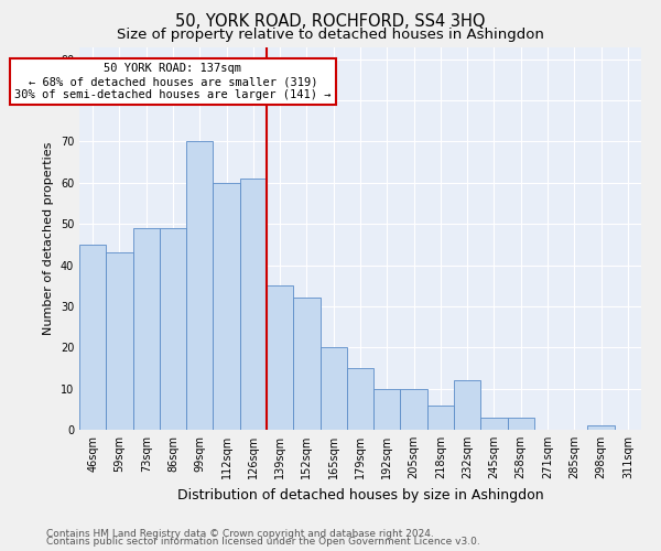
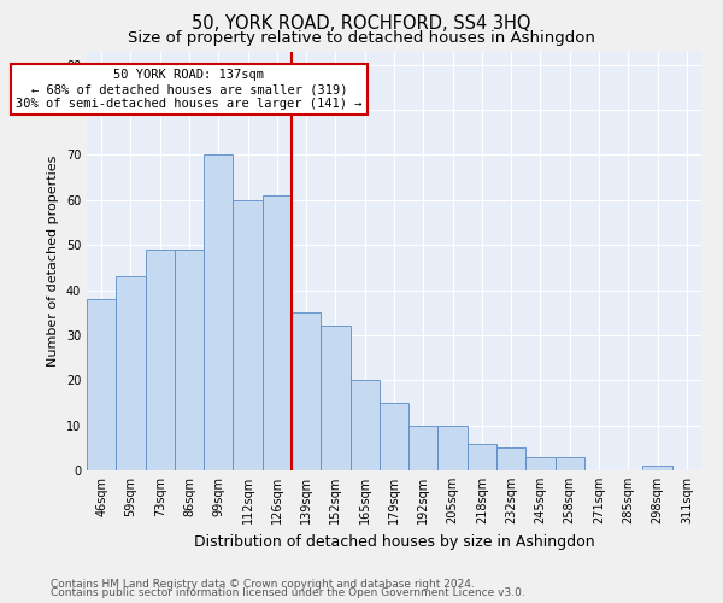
46sqm: 45 -> 38
232sqm: 12 -> 5
